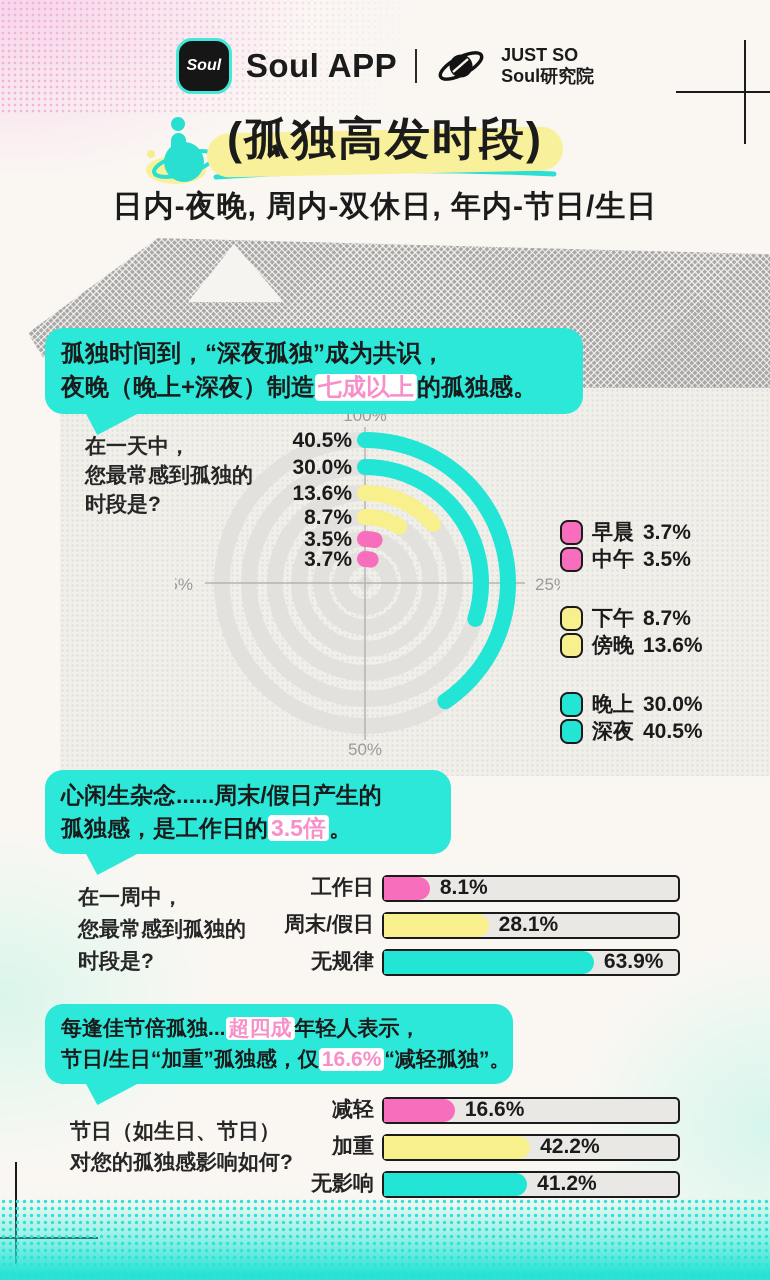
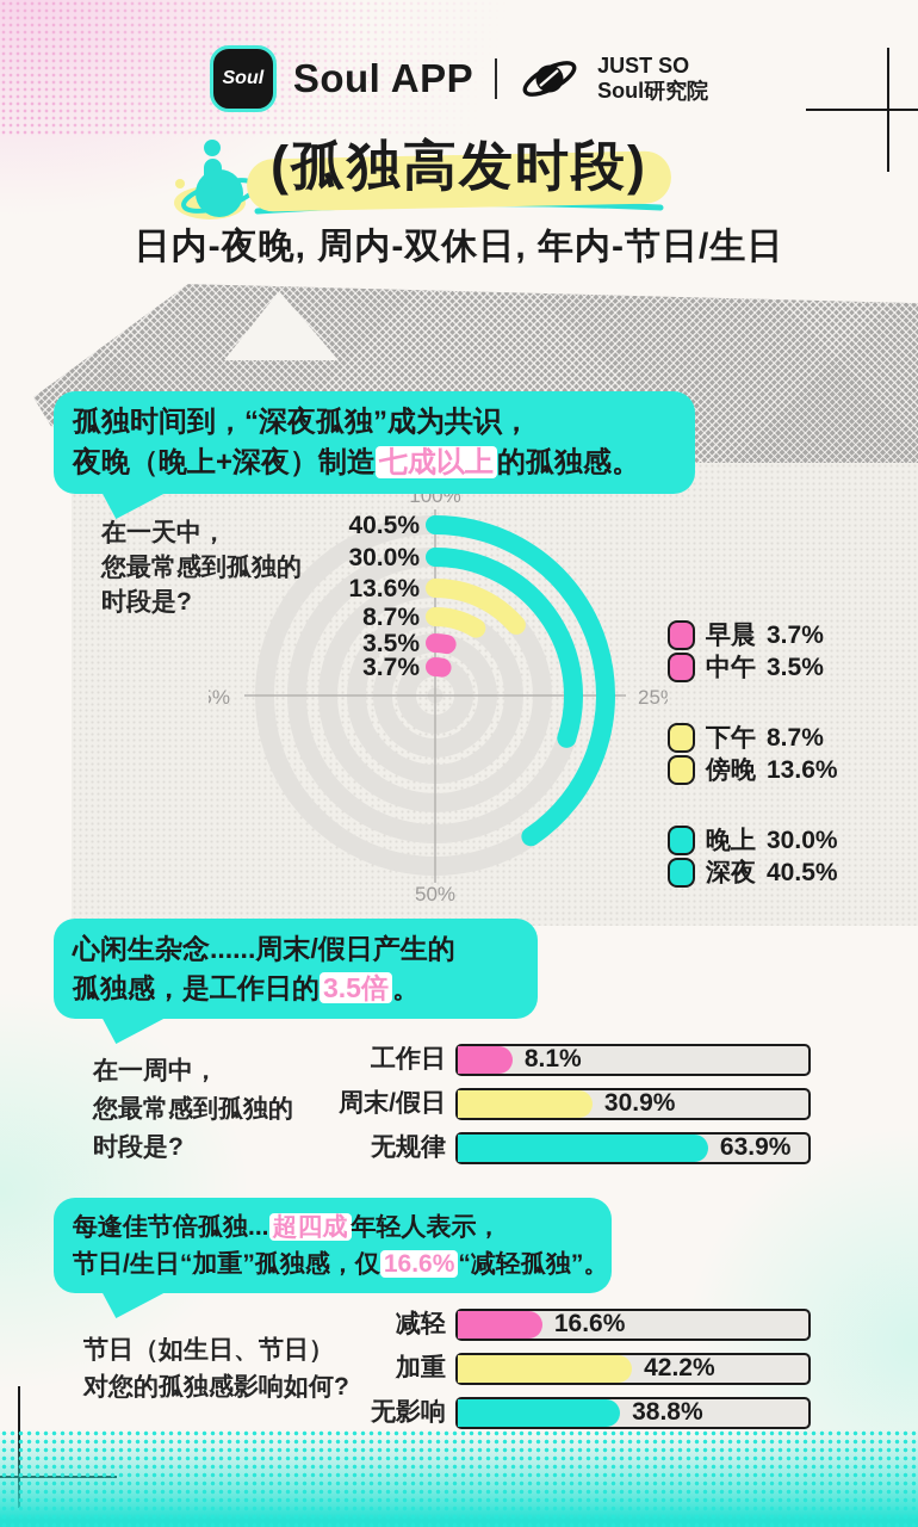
在一周中，您最常感到孤独的时段是?/周末/假日: 28.1% -> 30.9%
节日（如生日、节日）对您的孤独感影响如何?/无影响: 41.2% -> 38.8%
